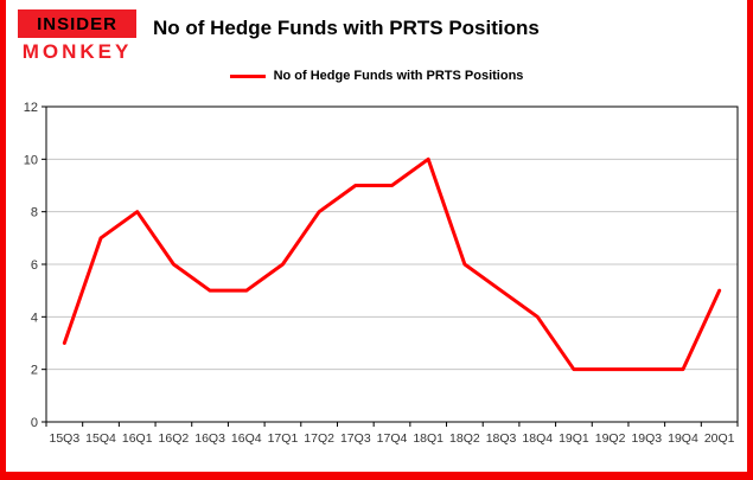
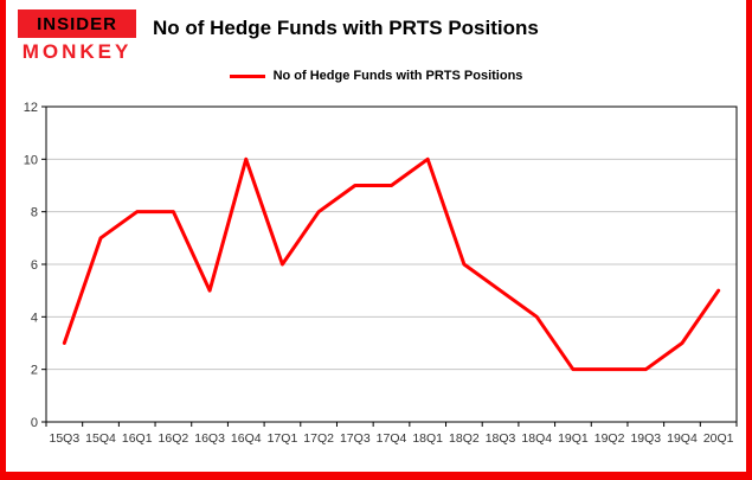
16Q2: 6 -> 8
16Q4: 5 -> 10
19Q4: 2 -> 3
